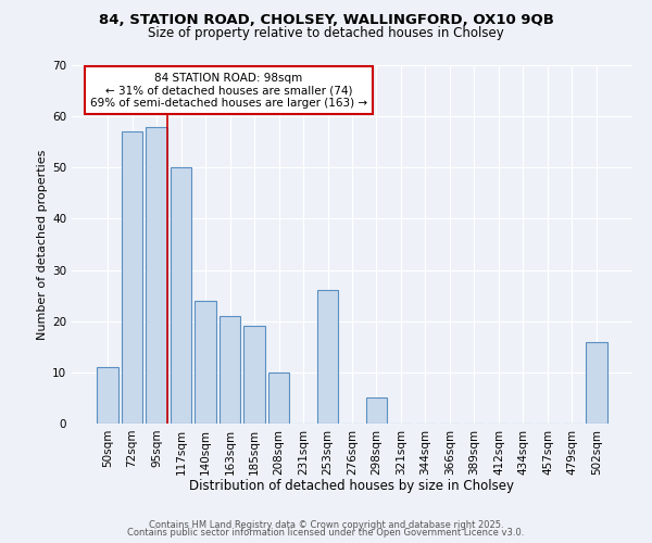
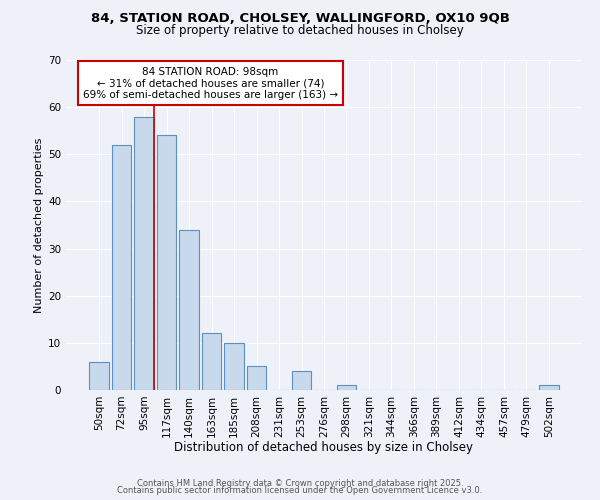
50sqm: 11 -> 6
72sqm: 57 -> 52
117sqm: 50 -> 54
140sqm: 24 -> 34
163sqm: 21 -> 12
185sqm: 19 -> 10
208sqm: 10 -> 5
253sqm: 26 -> 4
298sqm: 5 -> 1
502sqm: 16 -> 1
